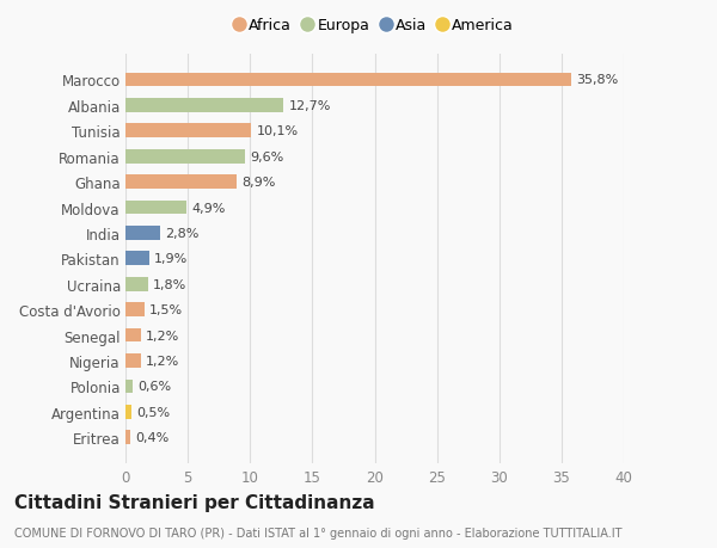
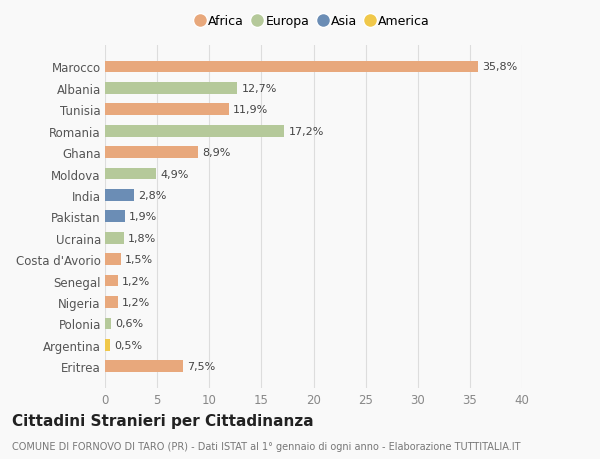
Tunisia: 10,1% -> 11,9%
Romania: 9,6% -> 17,2%
Eritrea: 0,4% -> 7,5%
